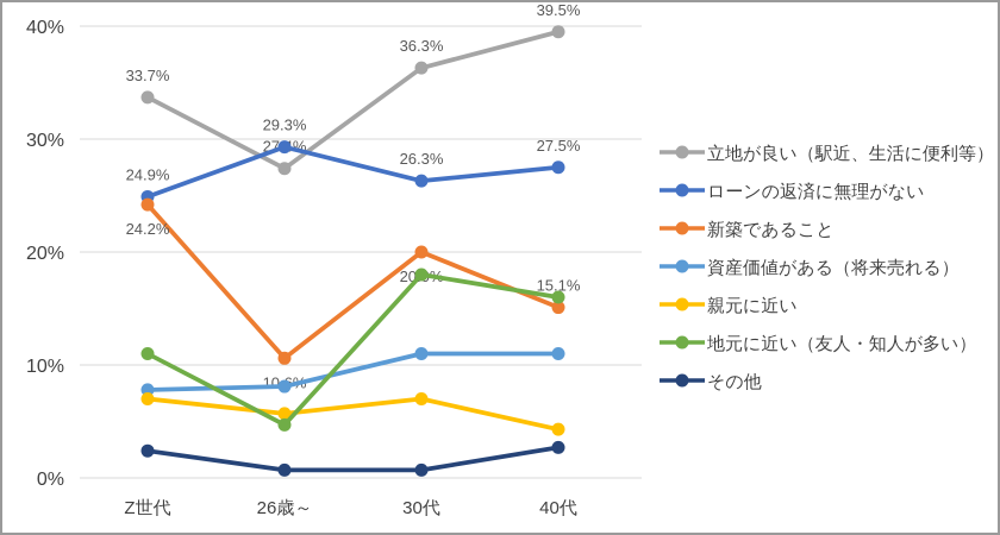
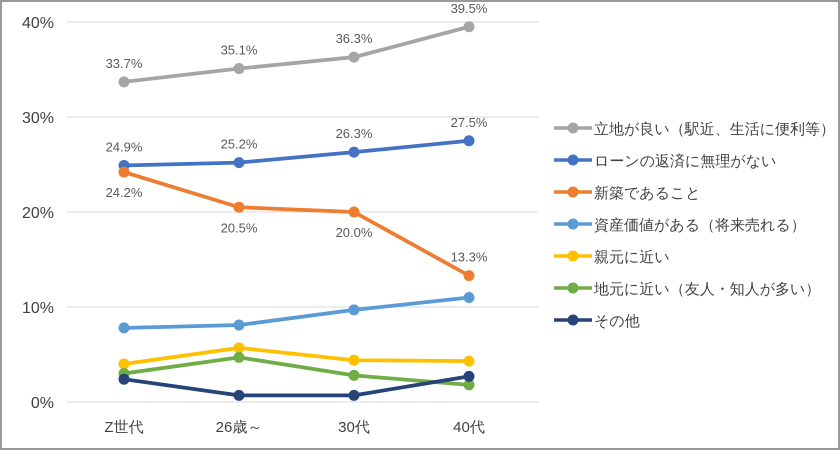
親元に近い/Z世代: 7% -> 4%
地元に近い（友人・知人が多い）/Z世代: 11% -> 3%
立地が良い（駅近、生活に便利等）/26歳～: 27.4% -> 35.1%
ローンの返済に無理がない/26歳～: 29.3% -> 25.2%
新築であること/26歳～: 10.6% -> 20.5%
資産価値がある（将来売れる）/30代: 11% -> 10%
親元に近い/30代: 7% -> 4%
地元に近い（友人・知人が多い）/30代: 18% -> 3%
新築であること/40代: 15.1% -> 13.3%
地元に近い（友人・知人が多い）/40代: 16% -> 2%
